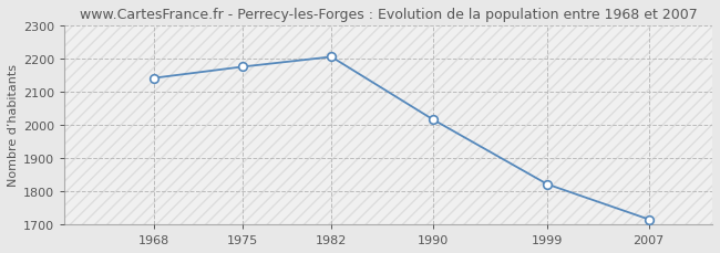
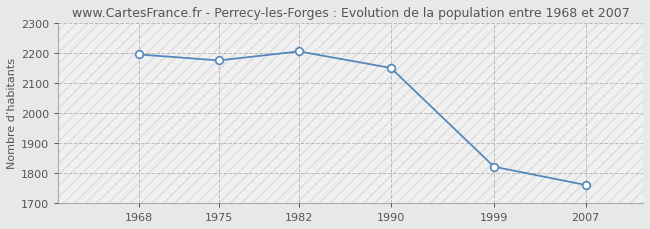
1968: 2141 -> 2195
1990: 2016 -> 2150
2007: 1715 -> 1760
